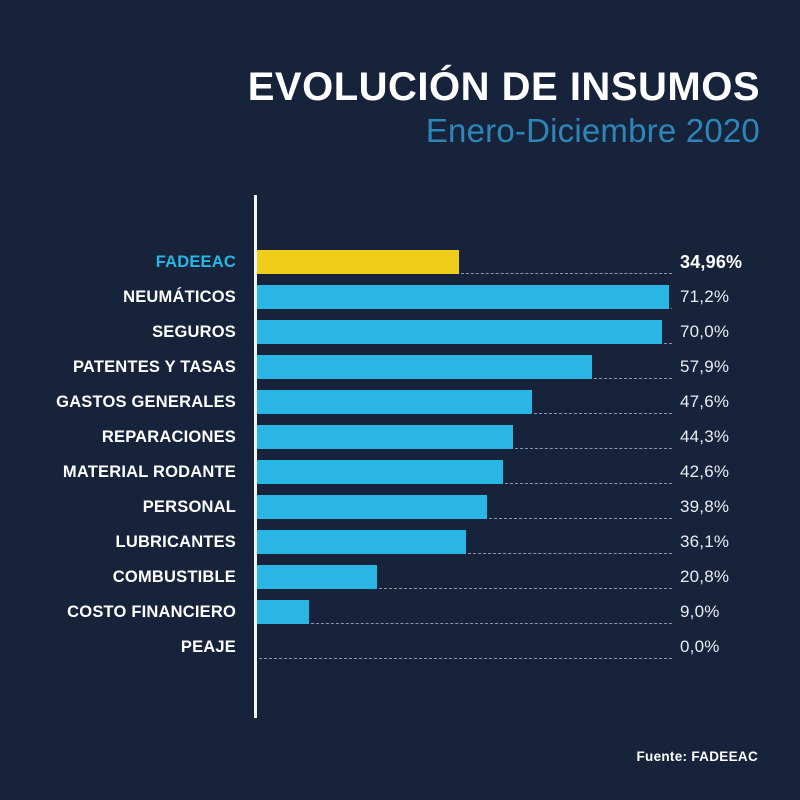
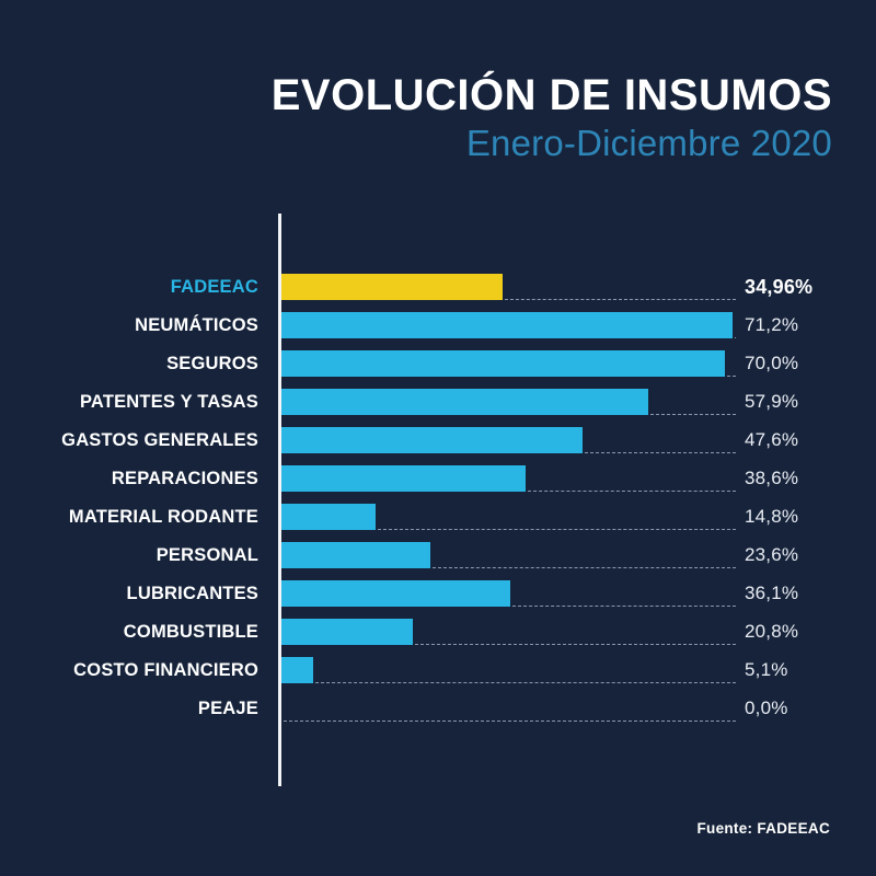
REPARACIONES: 44,3% -> 38,6%
MATERIAL RODANTE: 42,6% -> 14,8%
PERSONAL: 39,8% -> 23,6%
COSTO FINANCIERO: 9,0% -> 5,1%
